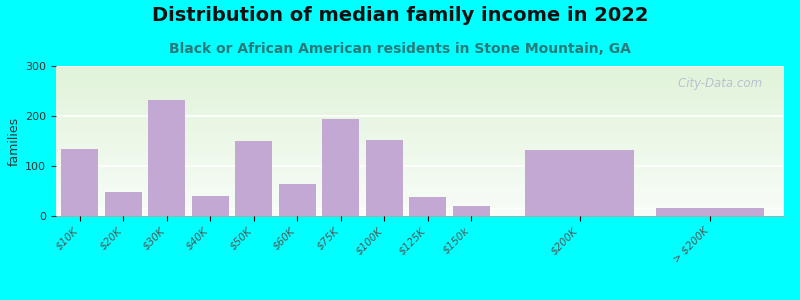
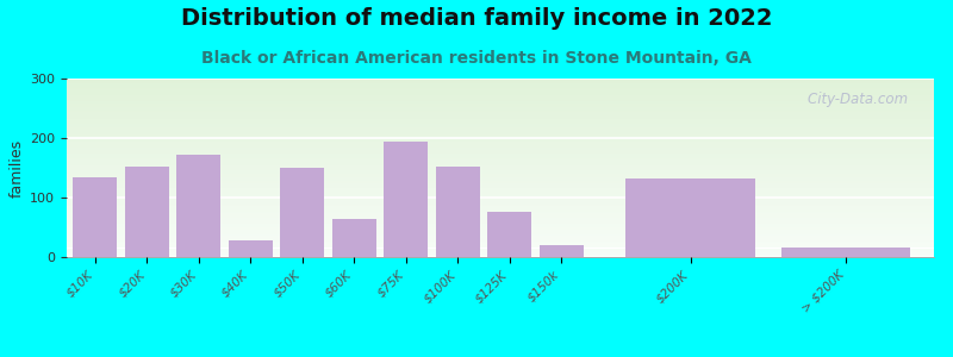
$20K: 48 -> 152
$30K: 232 -> 172
$40K: 40 -> 28
$125K: 38 -> 76
